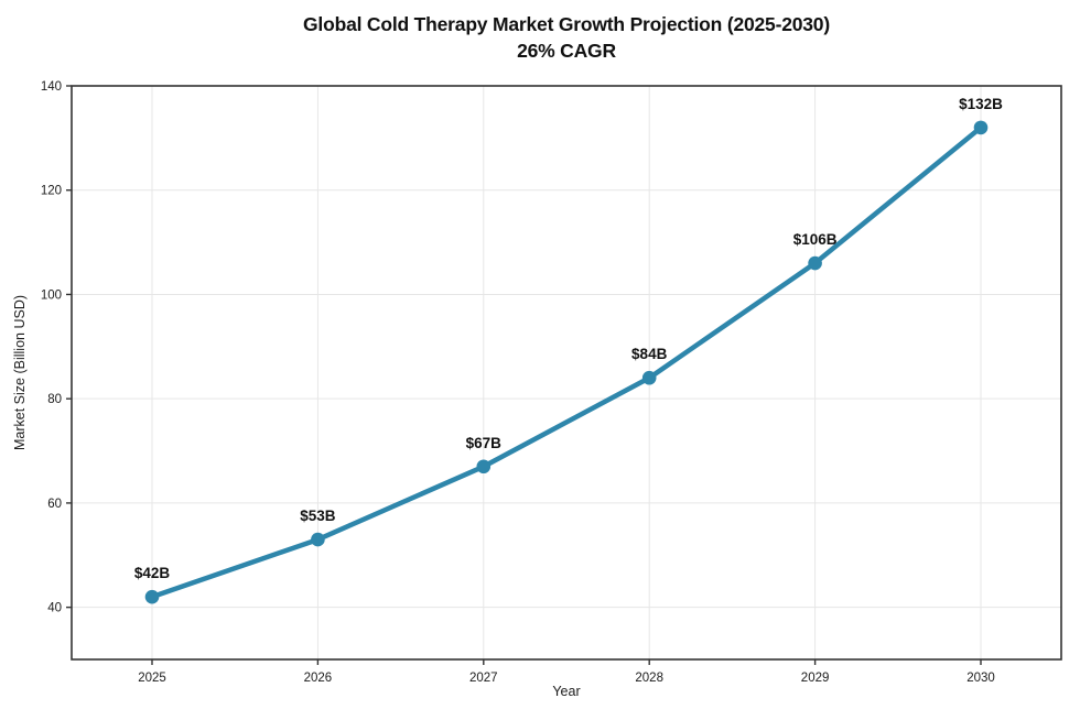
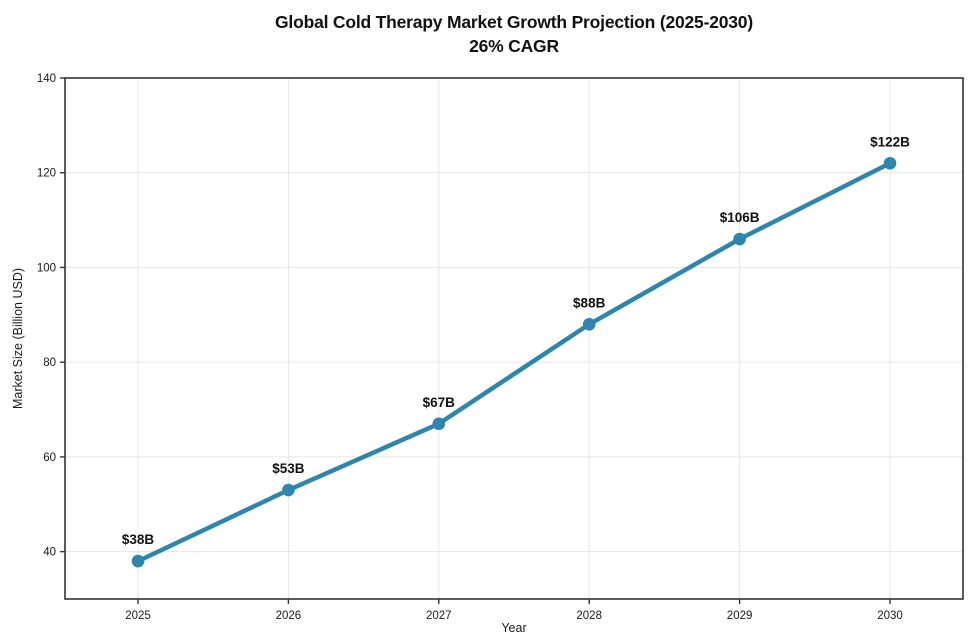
2025: $42B -> $38B
2028: $84B -> $88B
2030: $132B -> $122B
